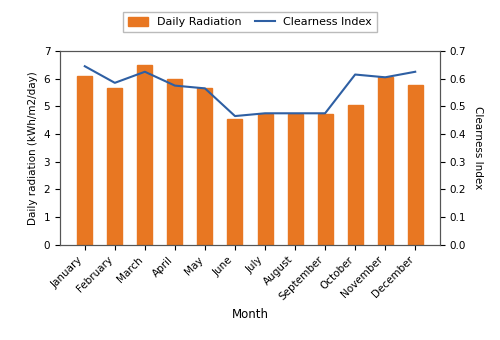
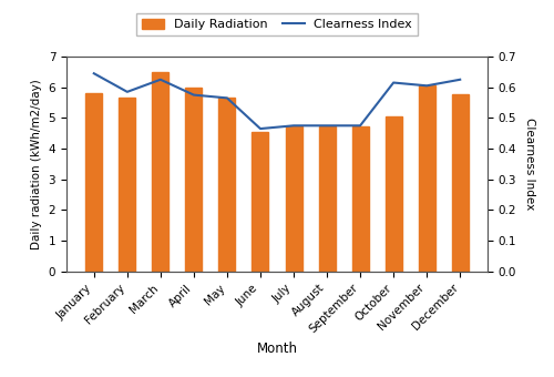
Daily Radiation/January: 6.08 -> 5.80
